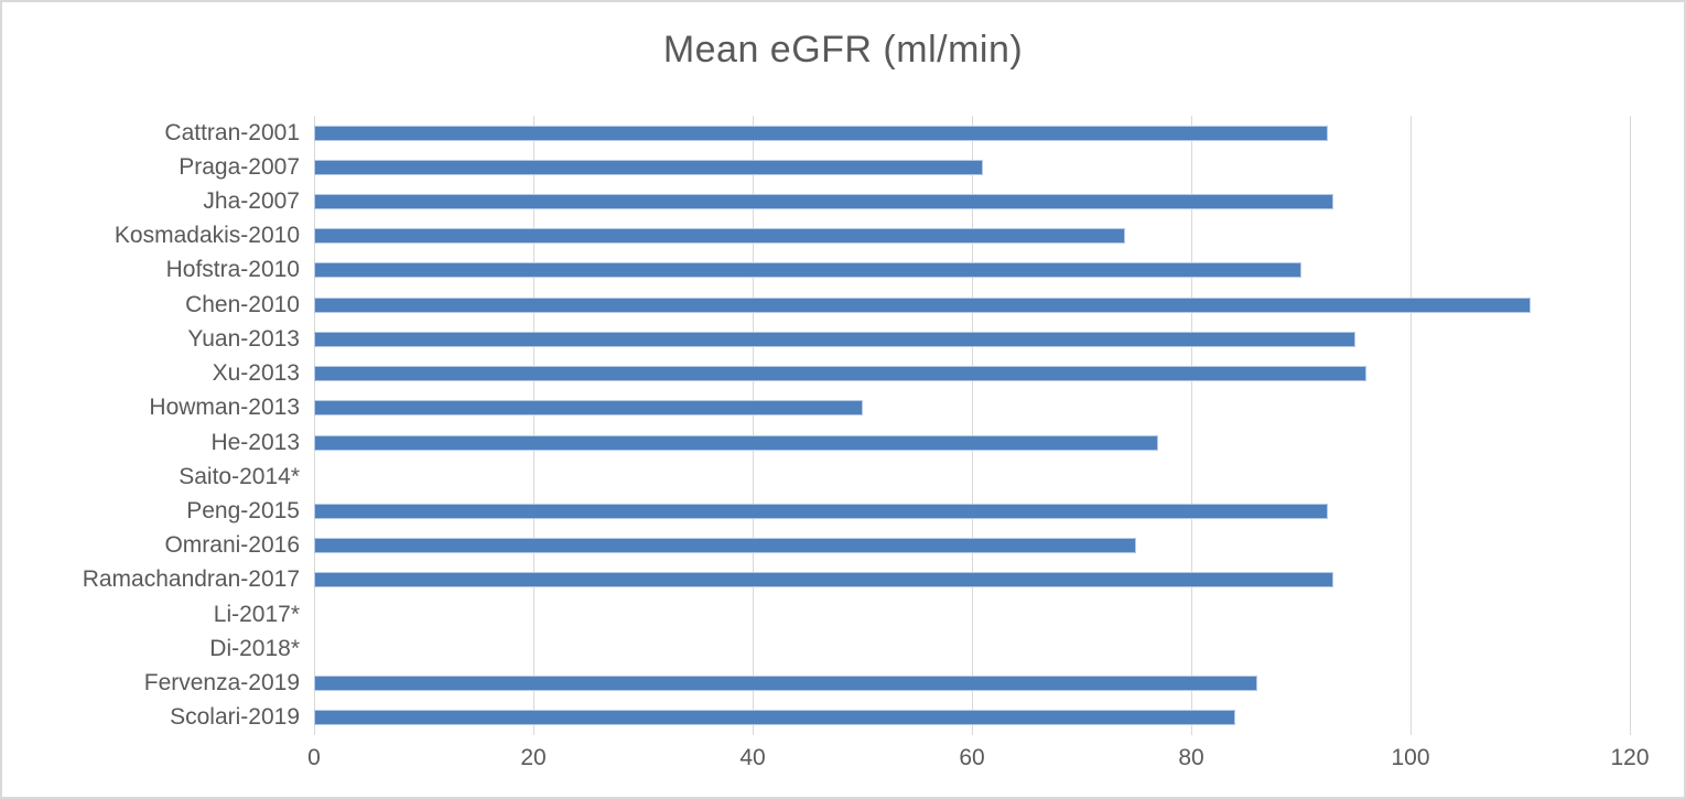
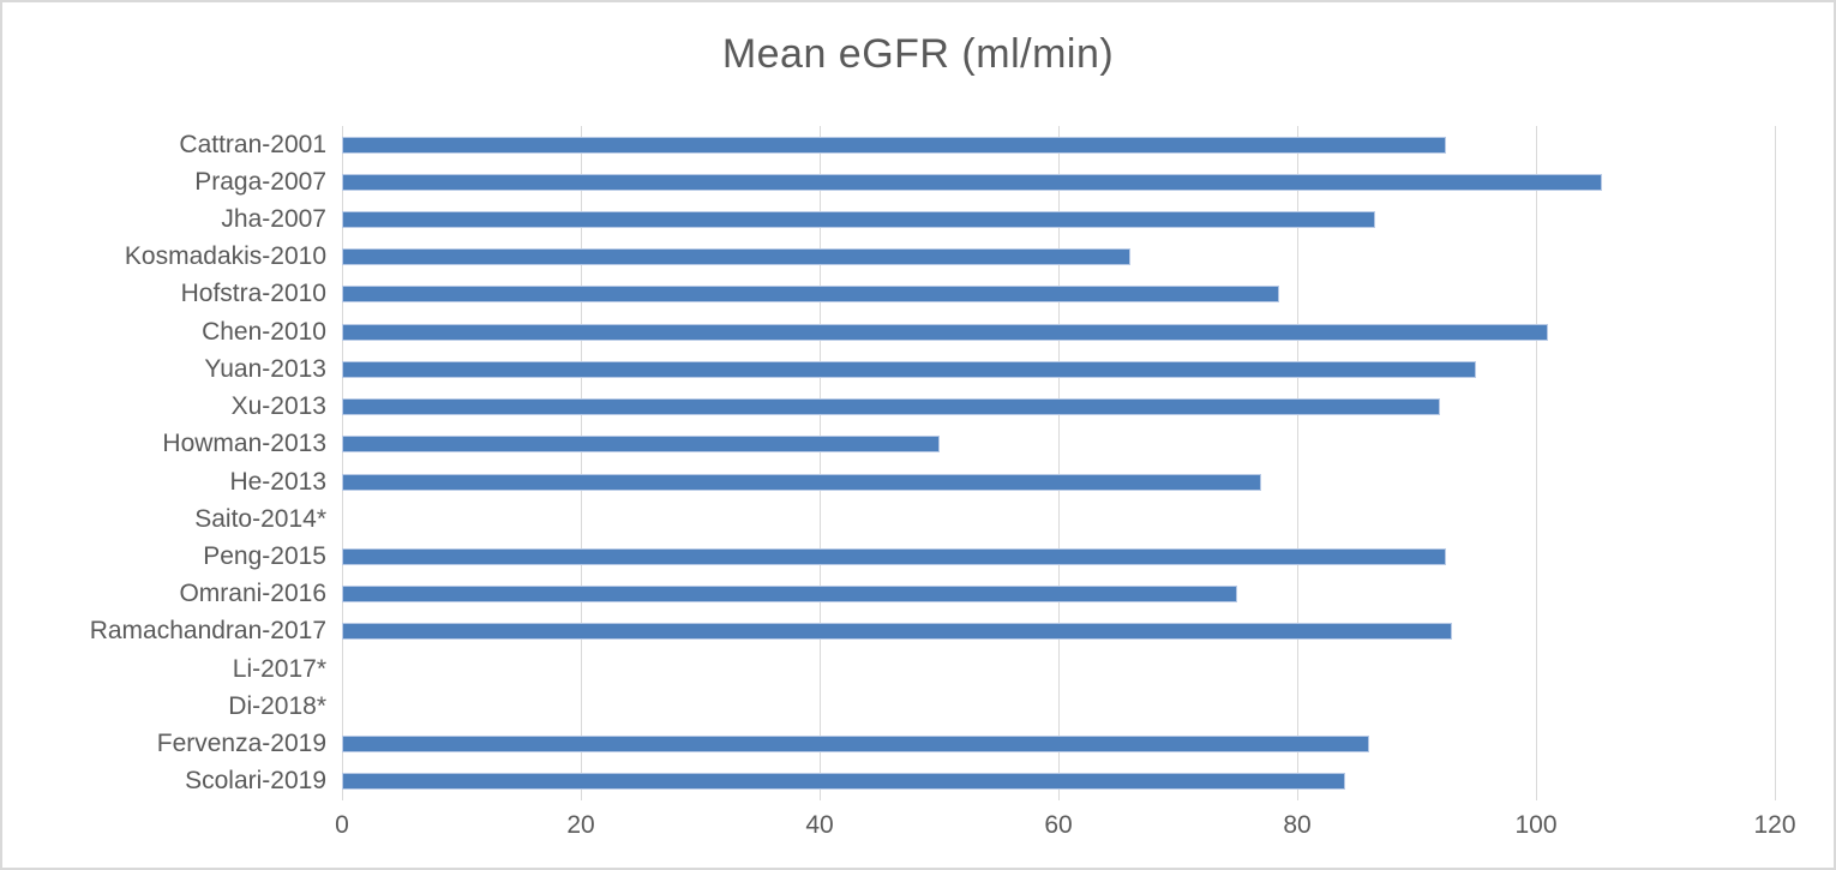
Praga-2007: 61 -> 106
Jha-2007: 93 -> 86
Kosmadakis-2010: 74 -> 66
Hofstra-2010: 90 -> 78
Chen-2010: 111 -> 101
Xu-2013: 96 -> 92
